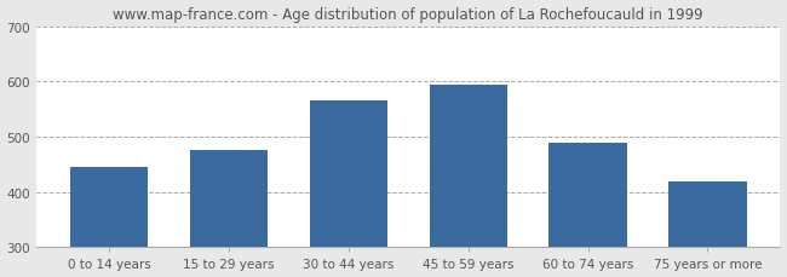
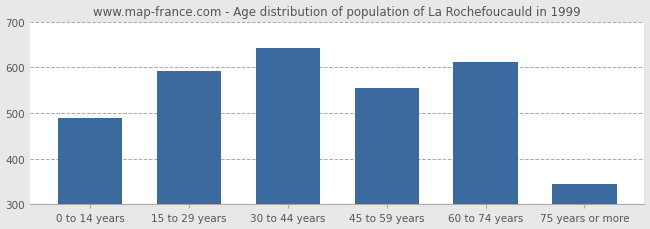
0 to 14 years: 445 -> 490
15 to 29 years: 475 -> 592
30 to 44 years: 565 -> 643
45 to 59 years: 595 -> 555
60 to 74 years: 490 -> 611
75 years or more: 420 -> 344
